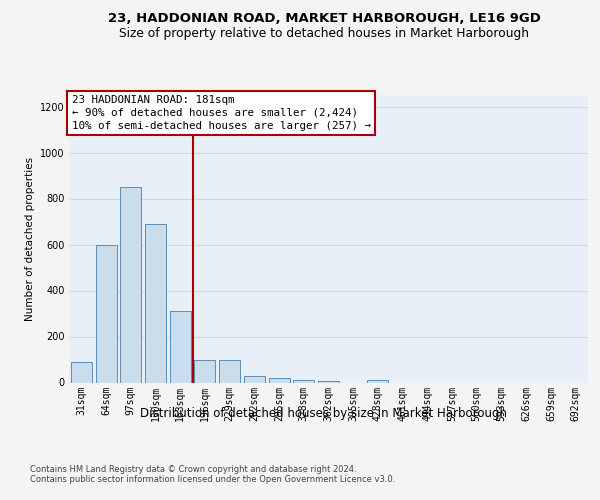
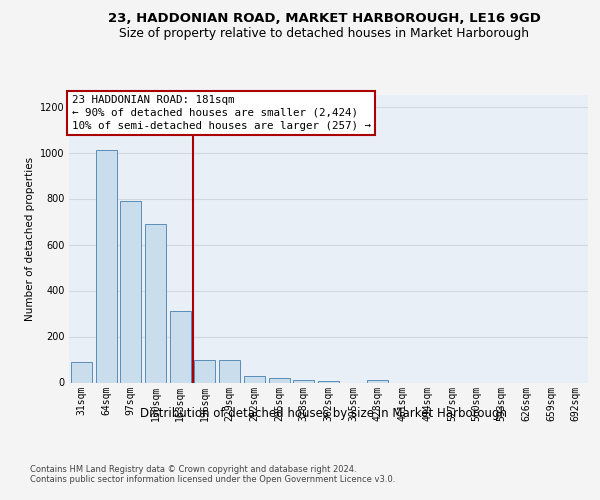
64sqm: 600 -> 1010
97sqm: 850 -> 790
